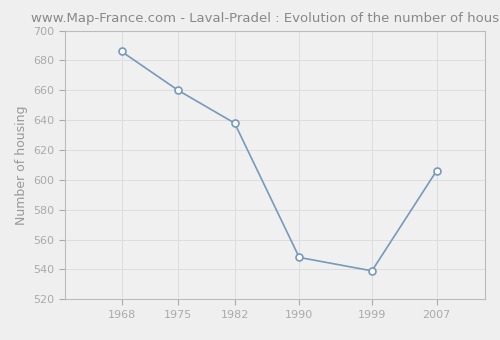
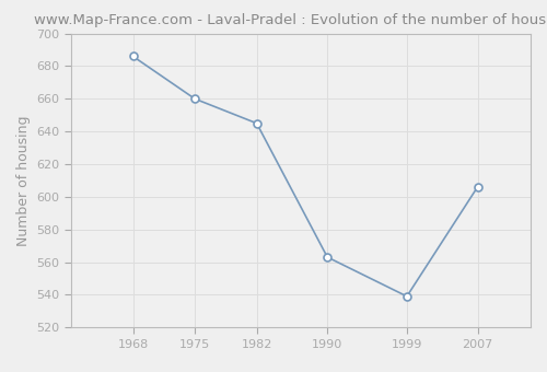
1982: 638 -> 645
1990: 548 -> 563
